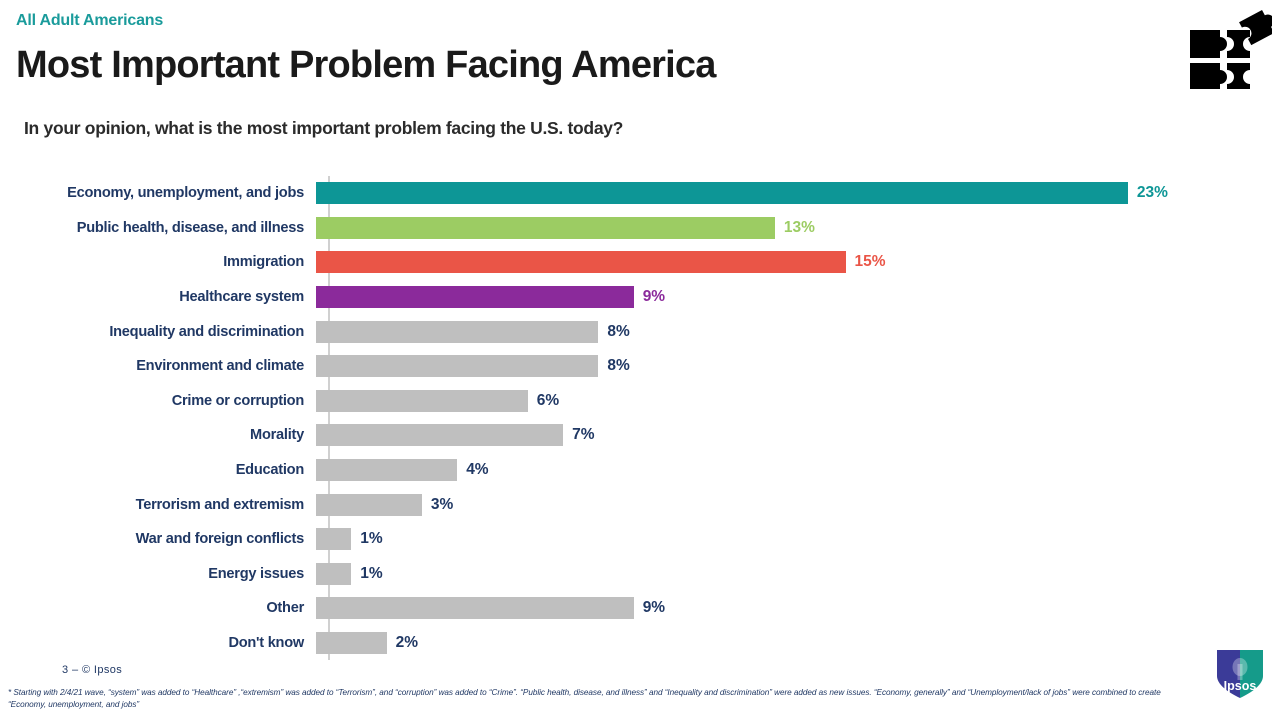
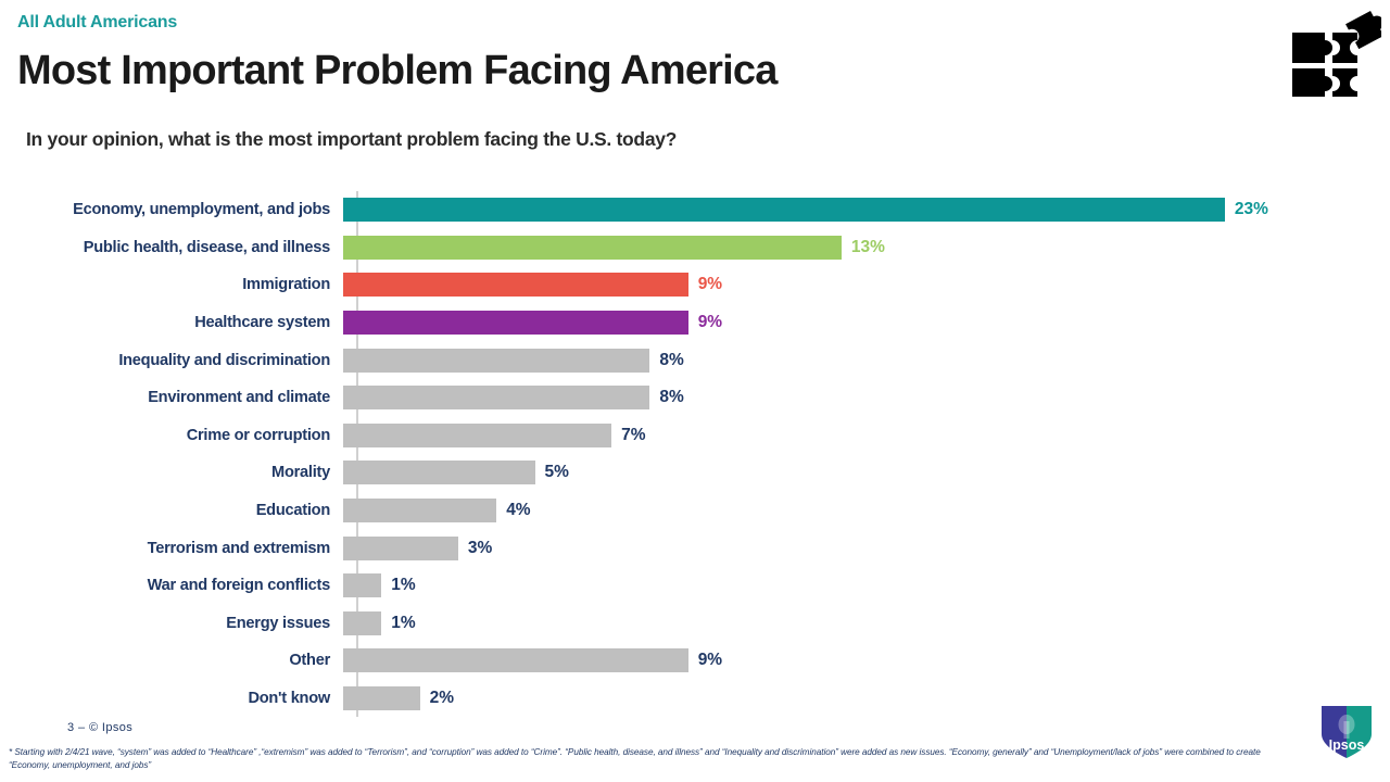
Immigration: 15% -> 9%
Crime or corruption: 6% -> 7%
Morality: 7% -> 5%
